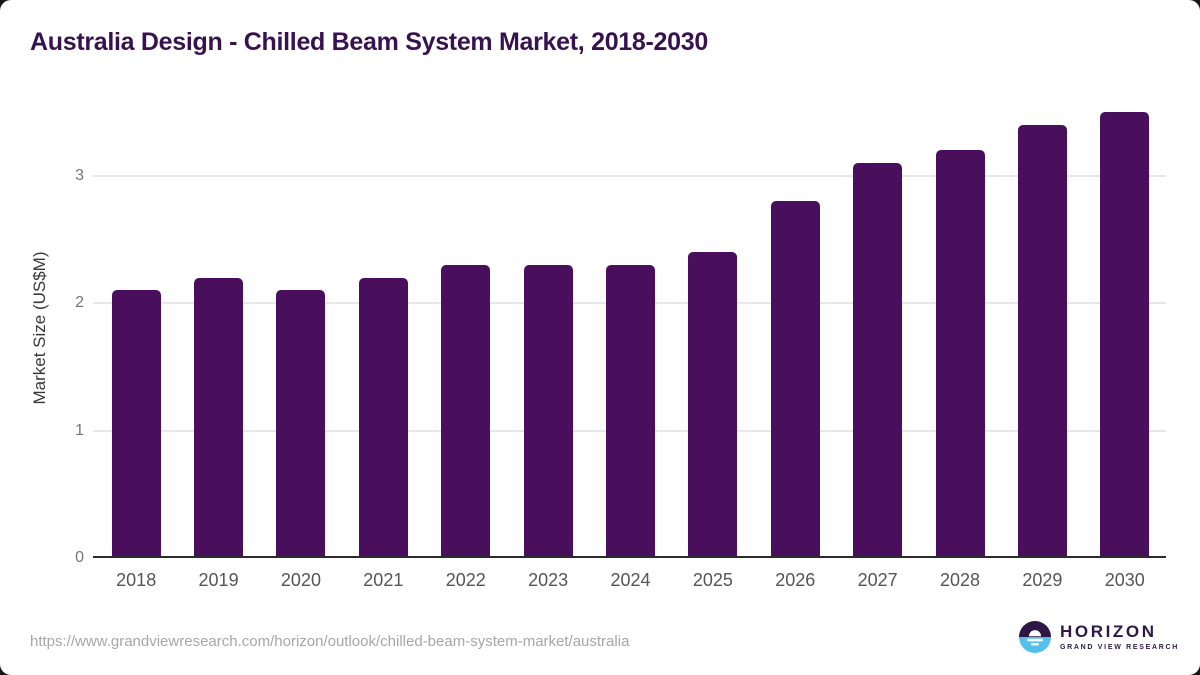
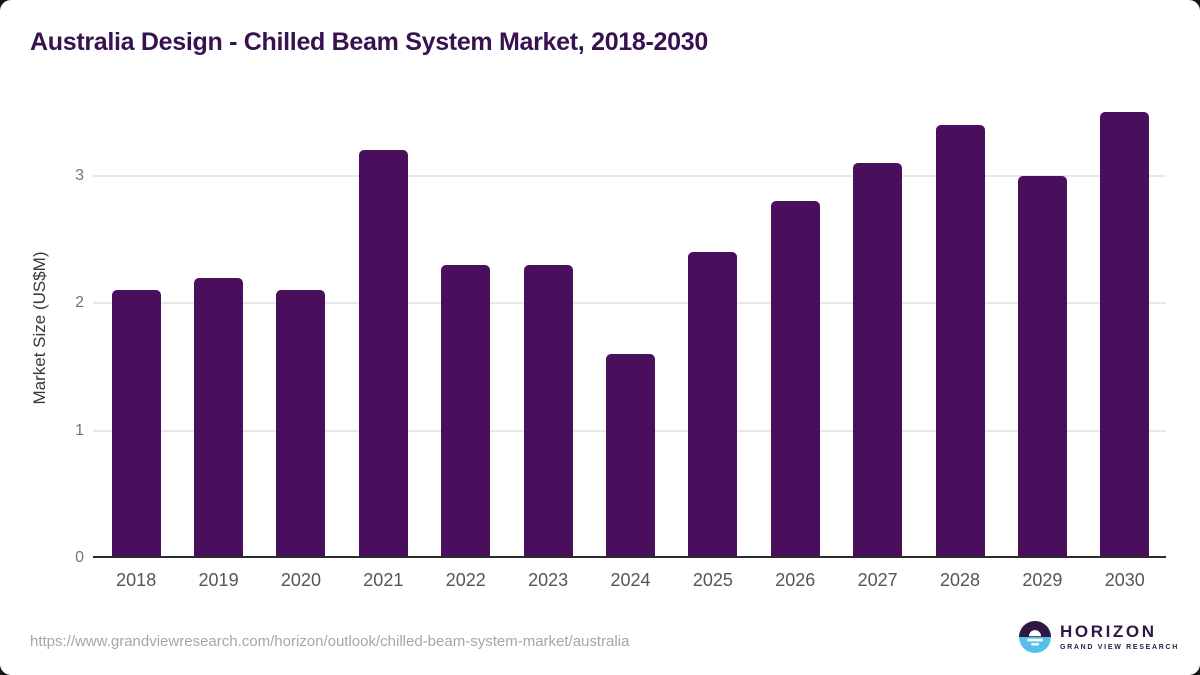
2021: 2.2 -> 3.2
2024: 2.3 -> 1.6
2028: 3.2 -> 3.4
2029: 3.4 -> 3.0
